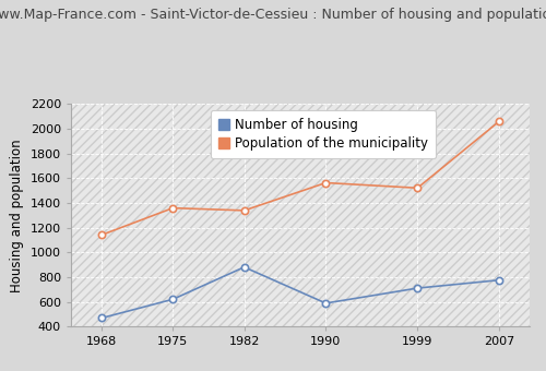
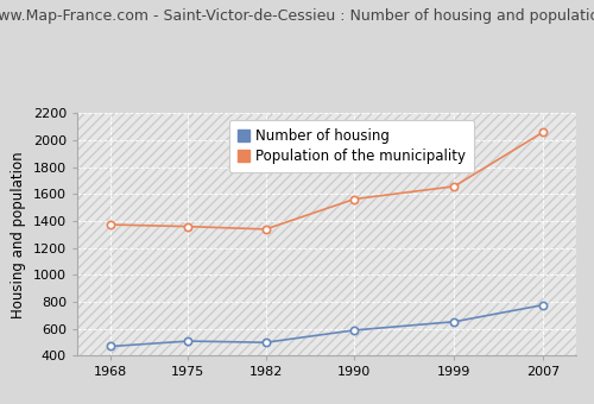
Population of the municipality/1968: 1140 -> 1370
Number of housing/1975: 620 -> 510
Number of housing/1982: 880 -> 500
Number of housing/1999: 710 -> 650
Population of the municipality/1999: 1520 -> 1660
